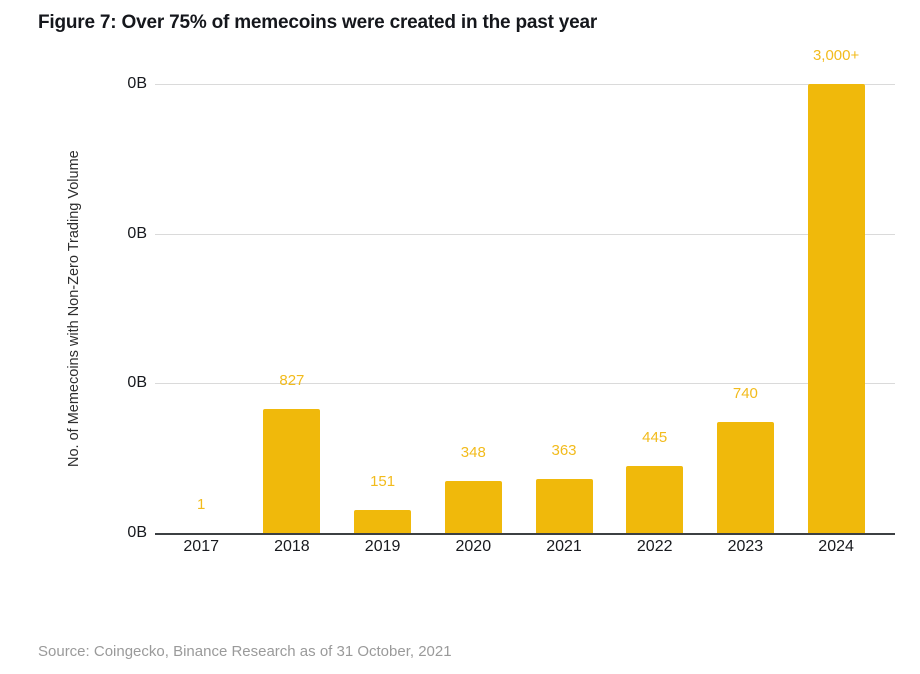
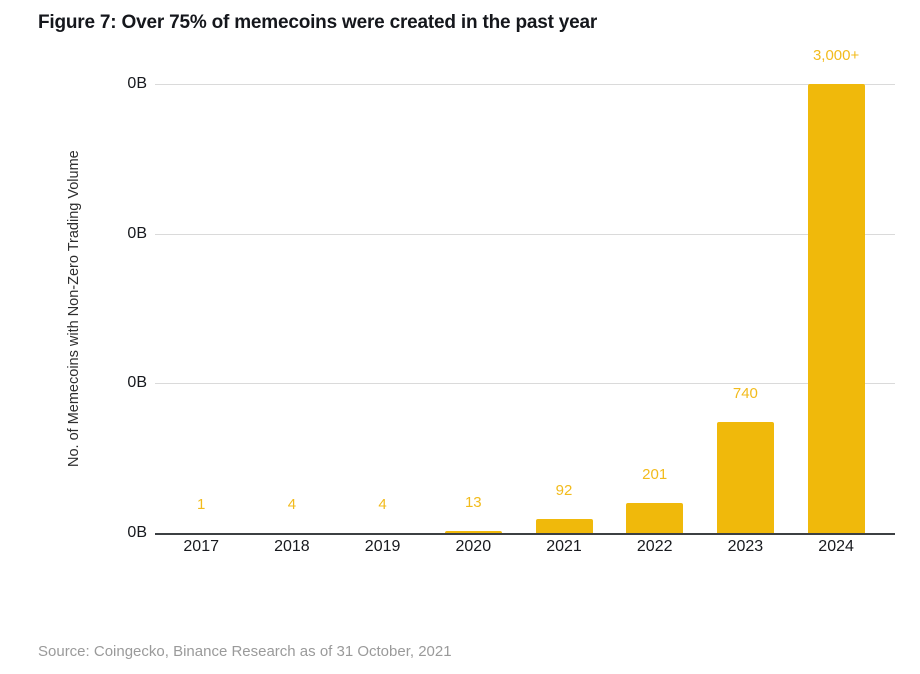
2018: 827 -> 4
2019: 151 -> 4
2020: 348 -> 13
2021: 363 -> 92
2022: 445 -> 201
